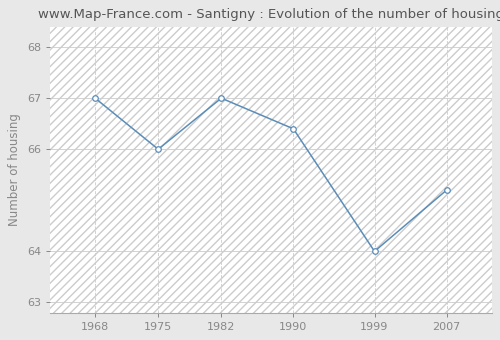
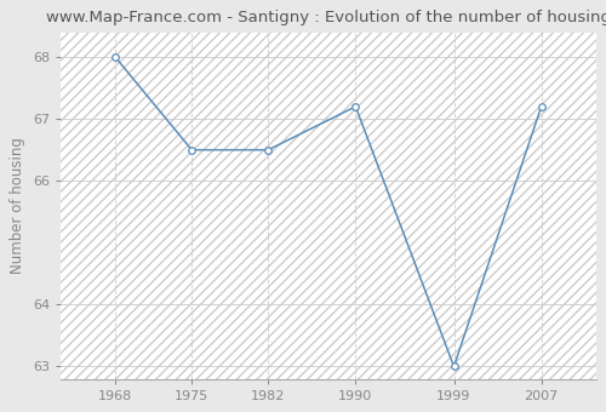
1968: 67.0 -> 68.0
1975: 66.0 -> 66.5
1982: 67.0 -> 66.5
1990: 66.4 -> 67.2
1999: 64.0 -> 63.0
2007: 65.2 -> 67.2
